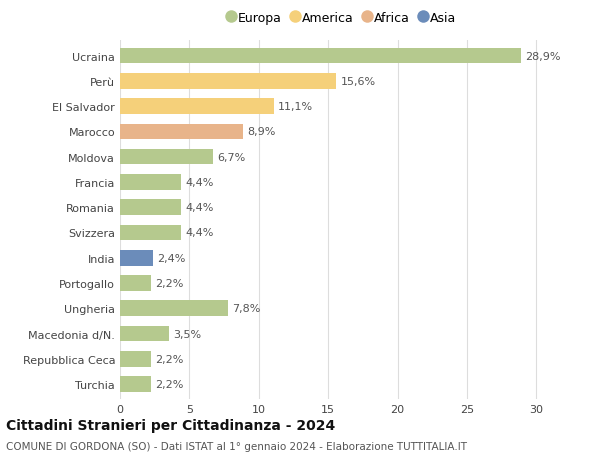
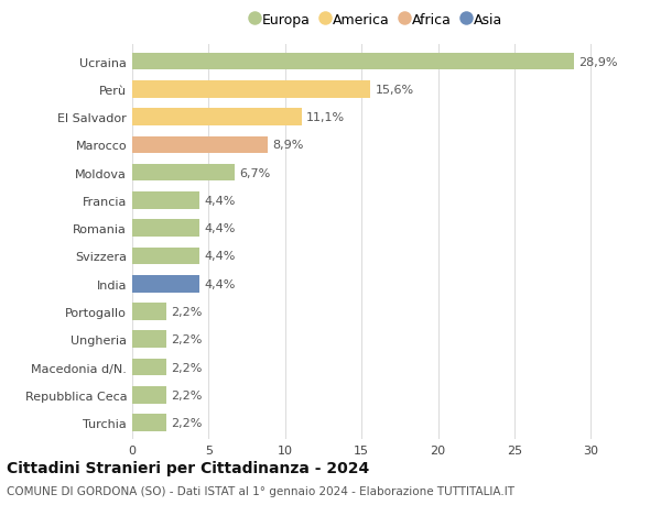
India: 2,4% -> 4,4%
Ungheria: 7,8% -> 2,2%
Macedonia d/N.: 3,5% -> 2,2%
